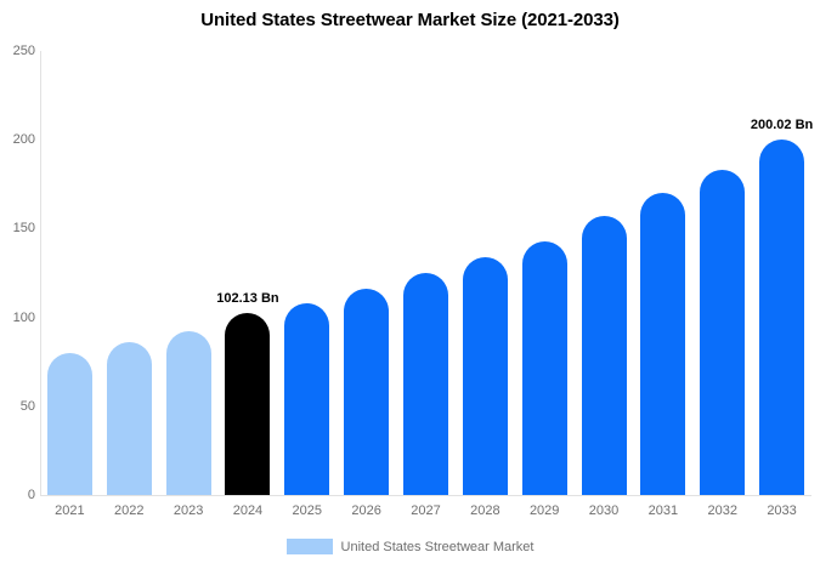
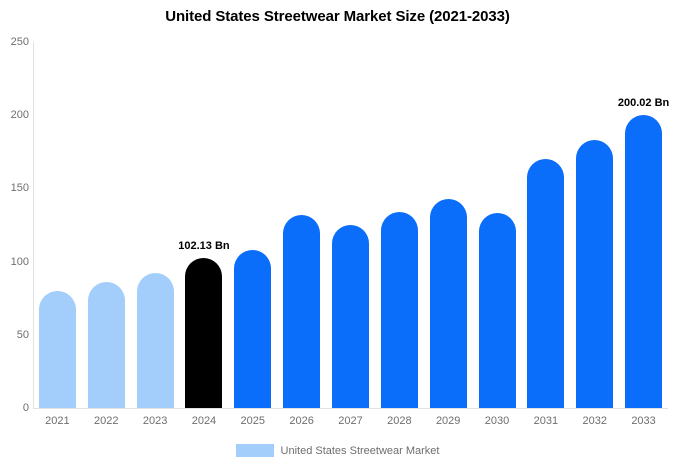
2026: 116 -> 132
2030: 157 -> 133
